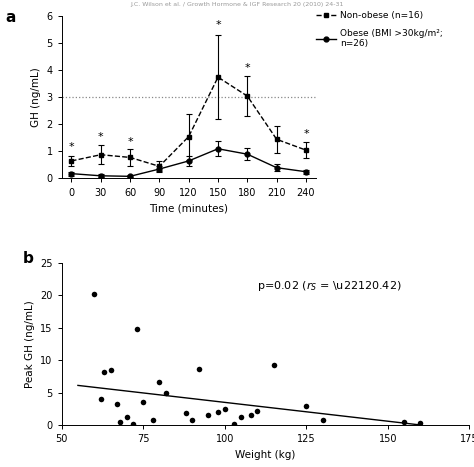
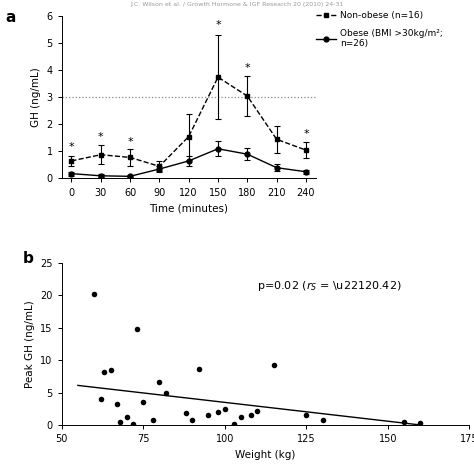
125: 3.0 -> 1.5
